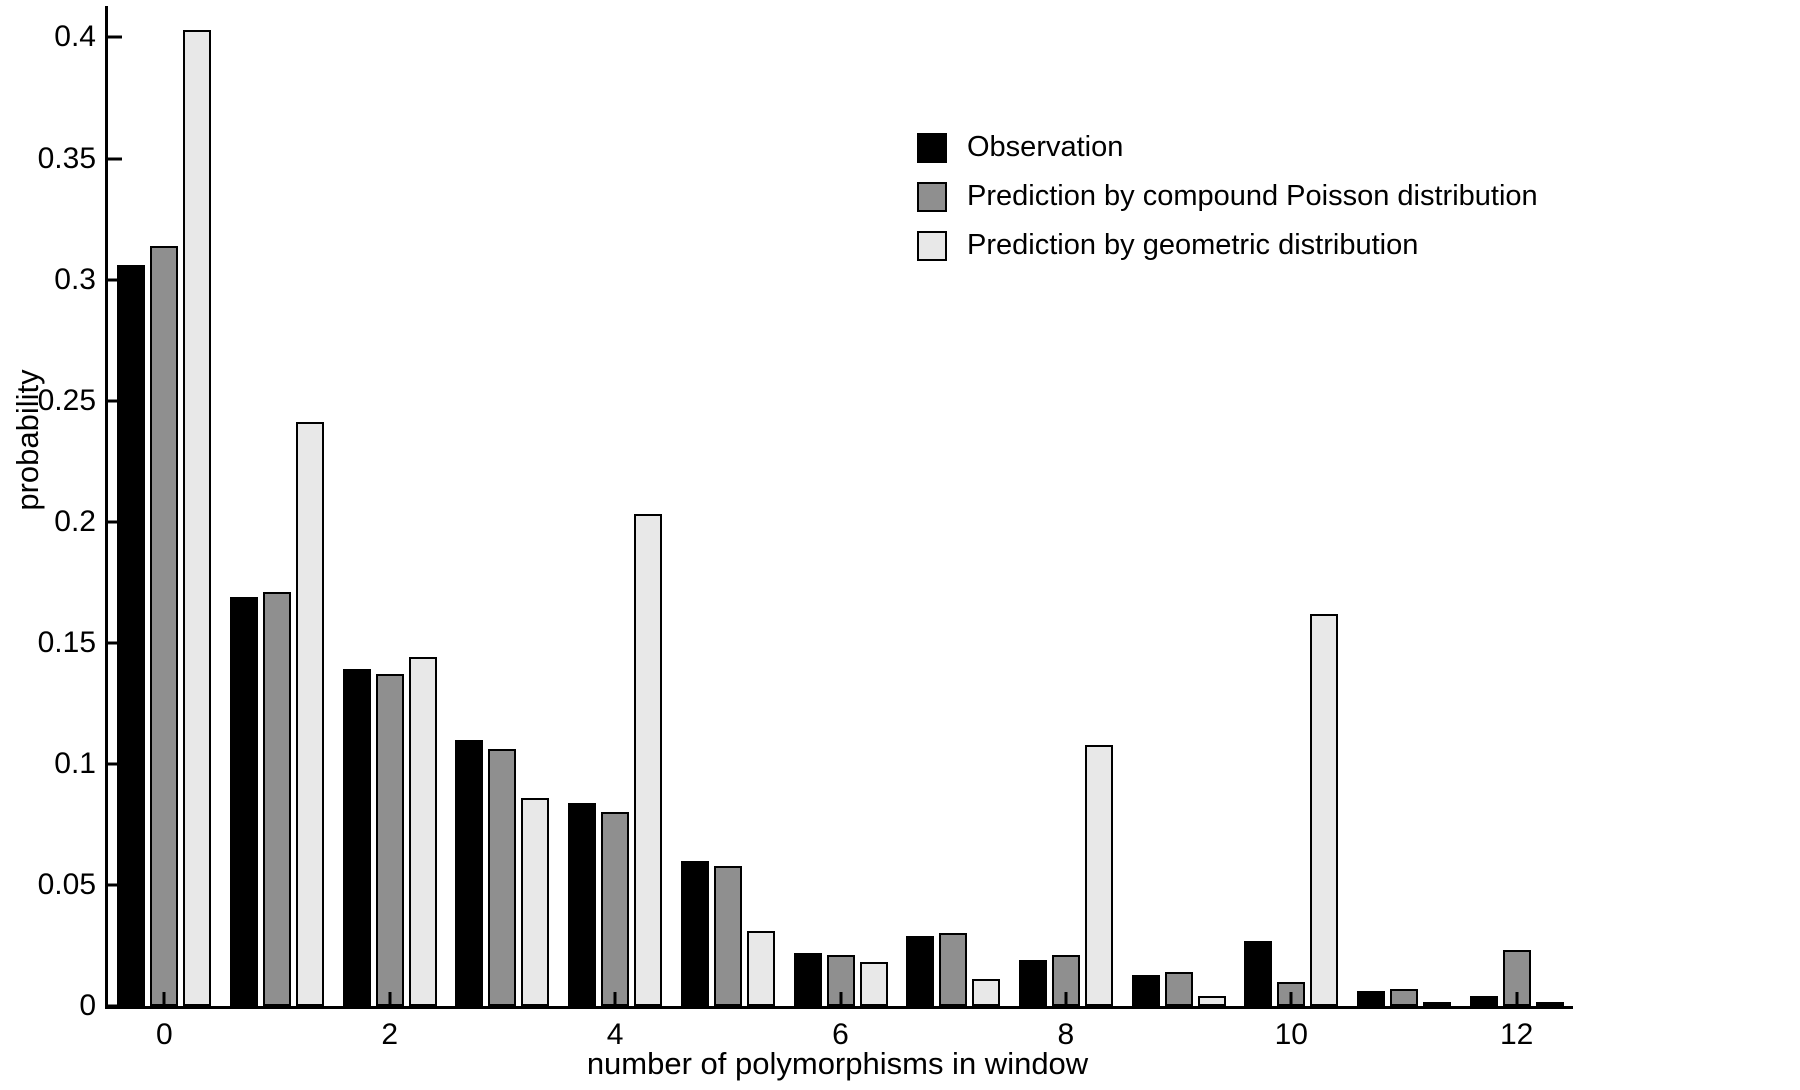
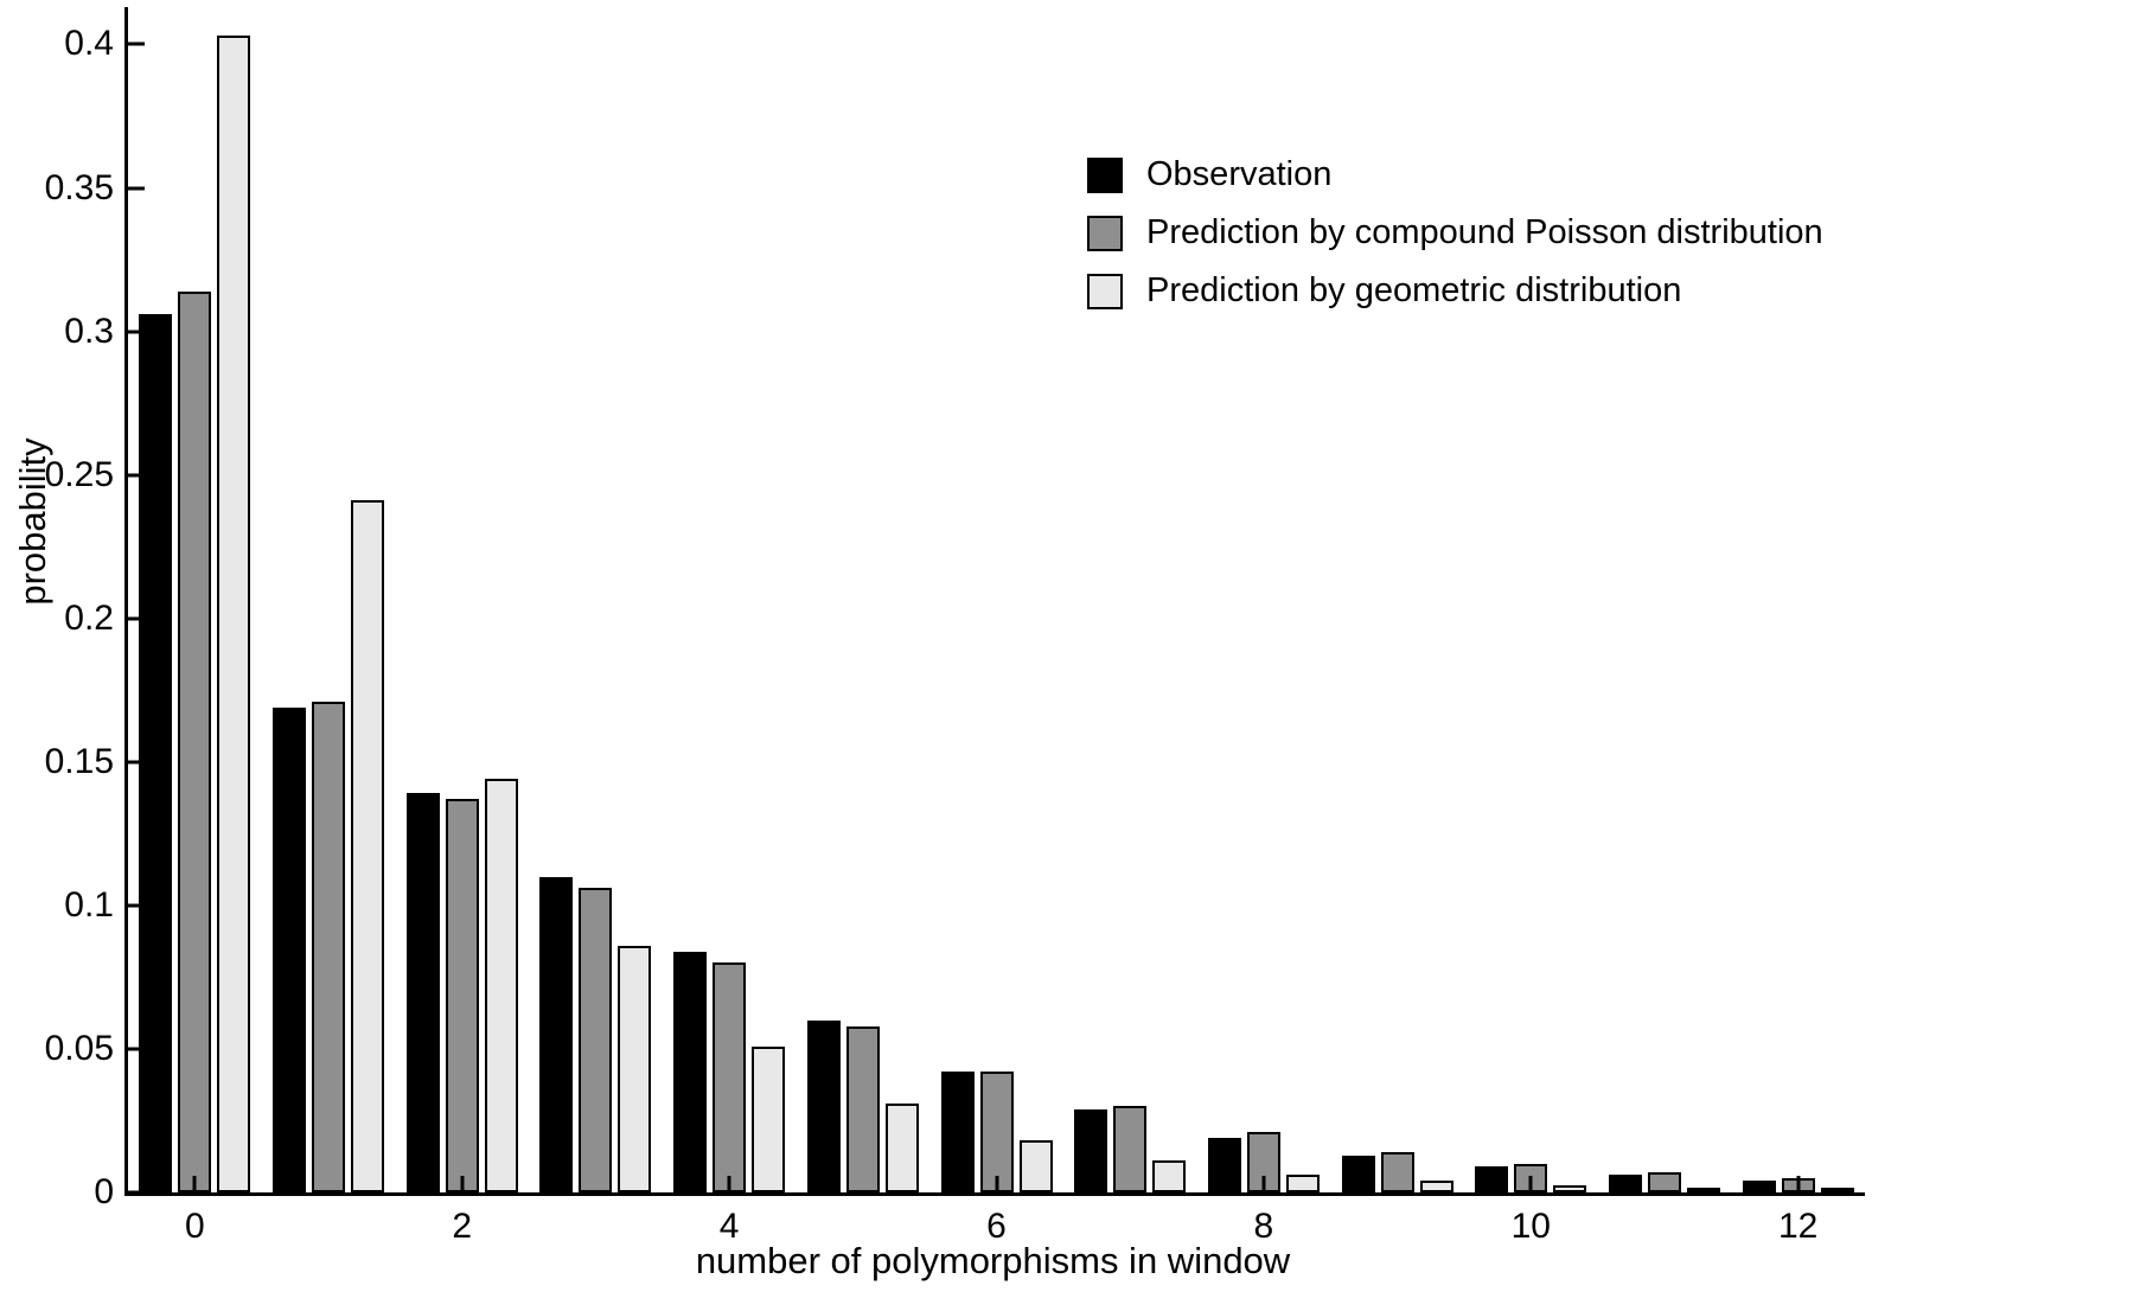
Prediction by geometric distribution/4: 0.203 -> 0.051
Observation/6: 0.022 -> 0.042
Prediction by compound Poisson distribution/6: 0.021 -> 0.042
Prediction by geometric distribution/8: 0.108 -> 0.006
Observation/10: 0.027 -> 0.009
Prediction by geometric distribution/10: 0.162 -> 0.003
Prediction by compound Poisson distribution/12: 0.023 -> 0.005
